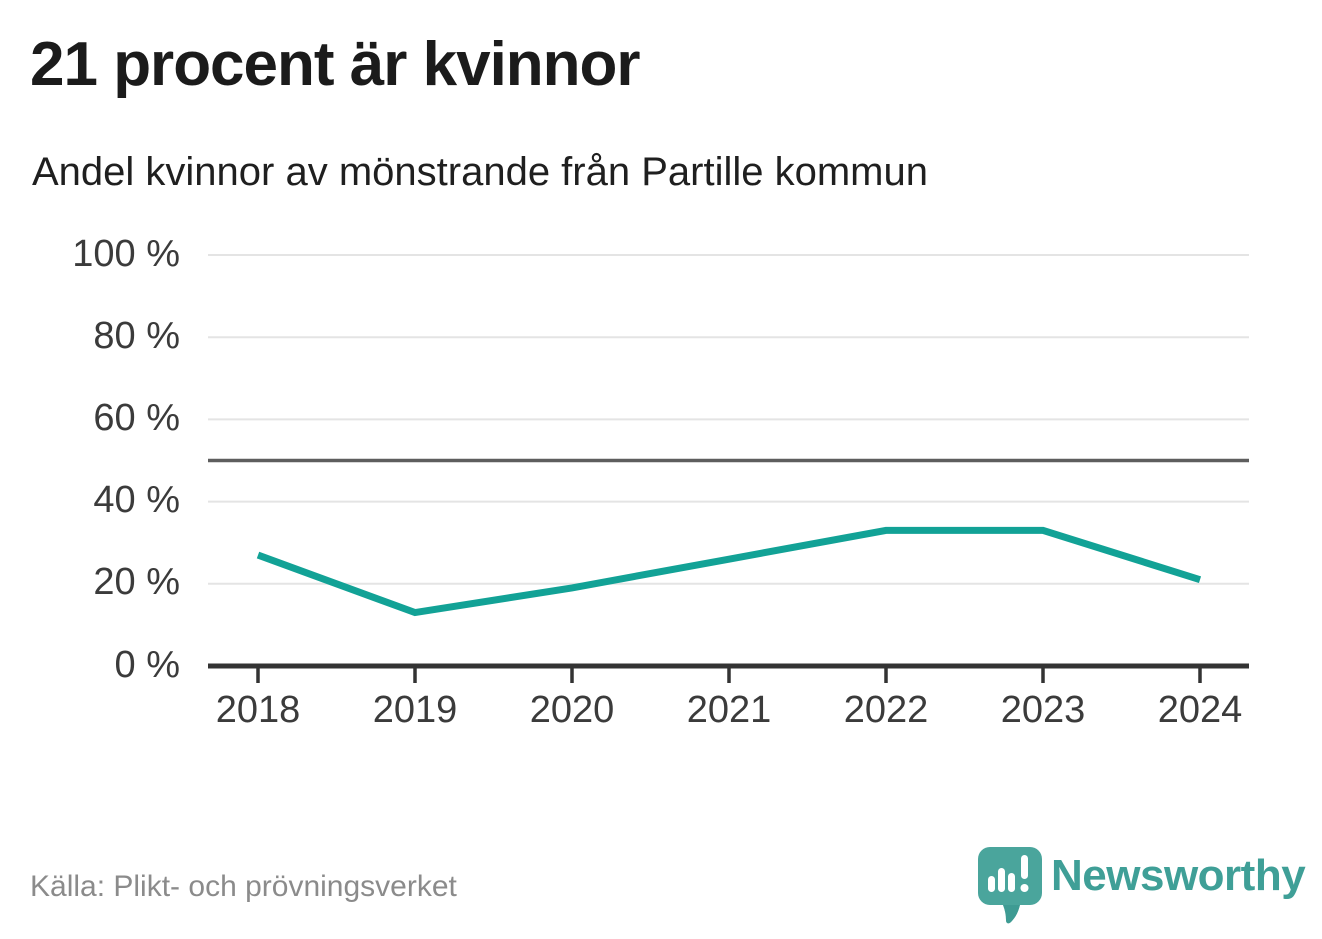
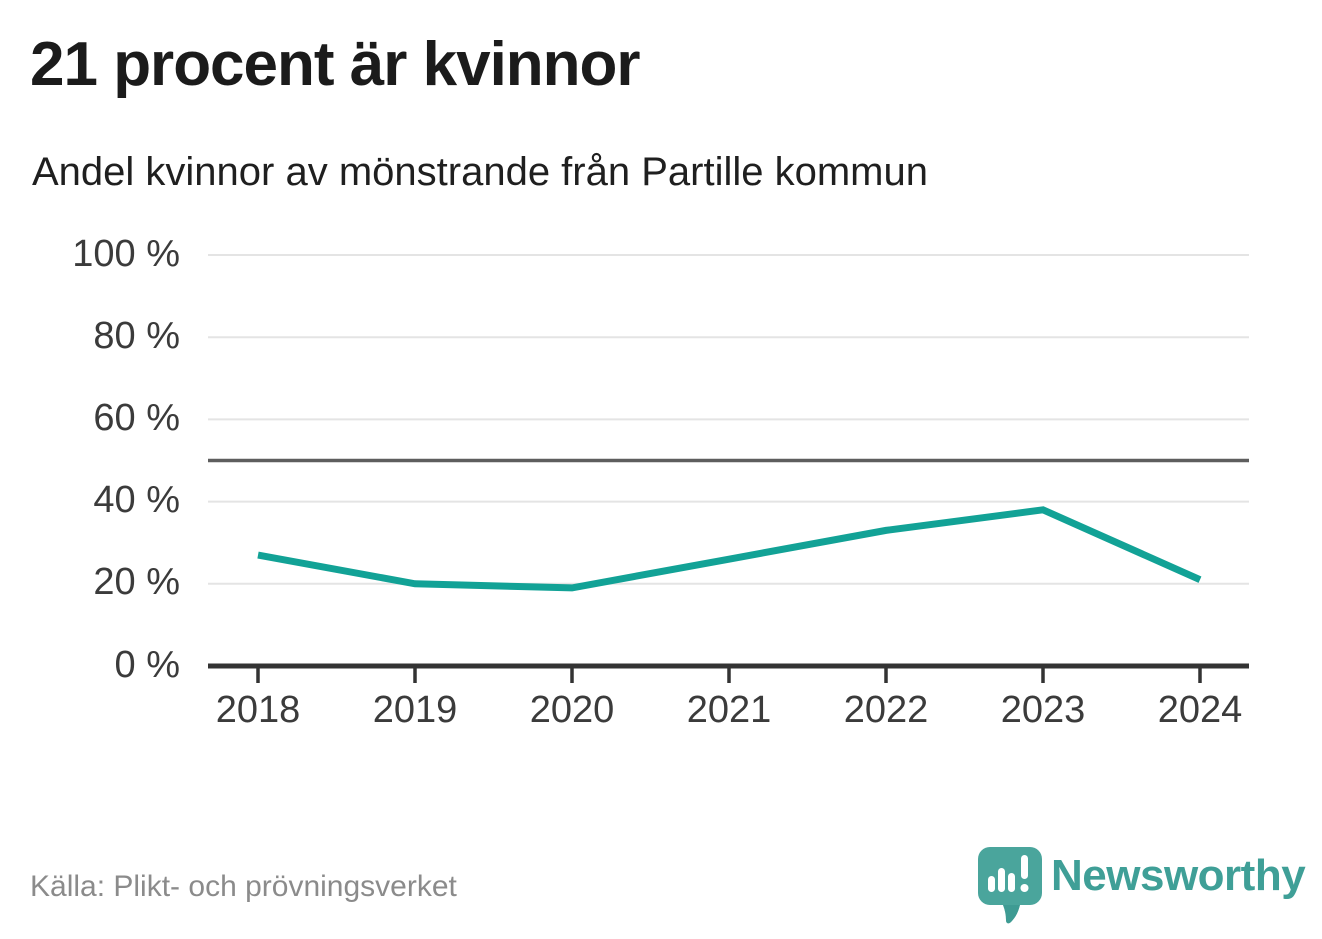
2019: 13% -> 20%
2023: 33% -> 38%
